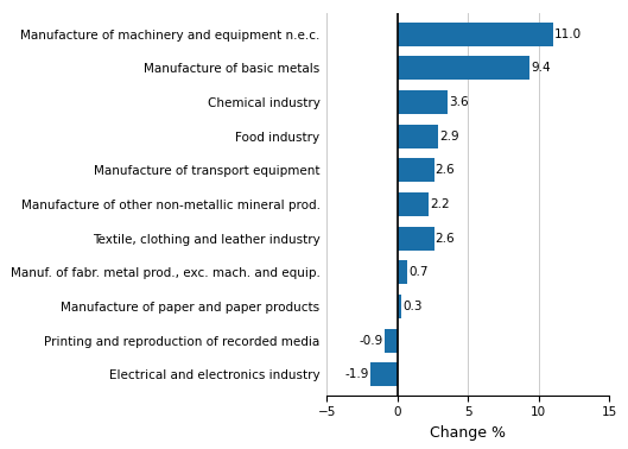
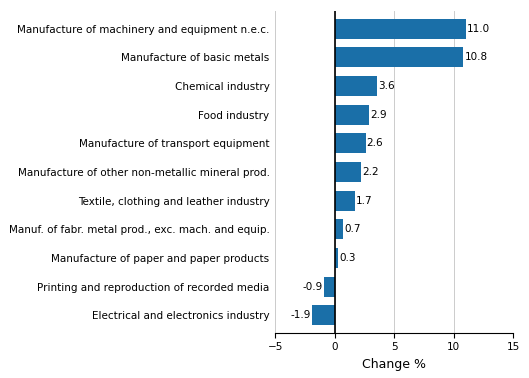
Manufacture of basic metals: 9.4 -> 10.8
Textile, clothing and leather industry: 2.6 -> 1.7
